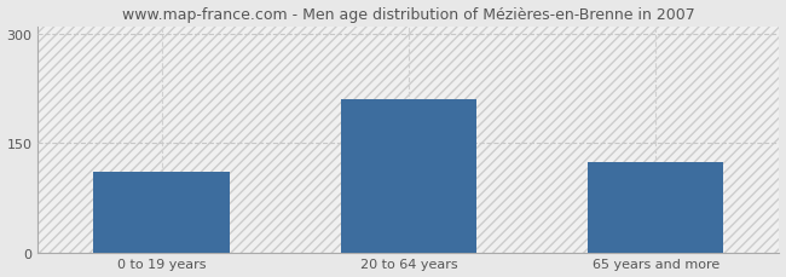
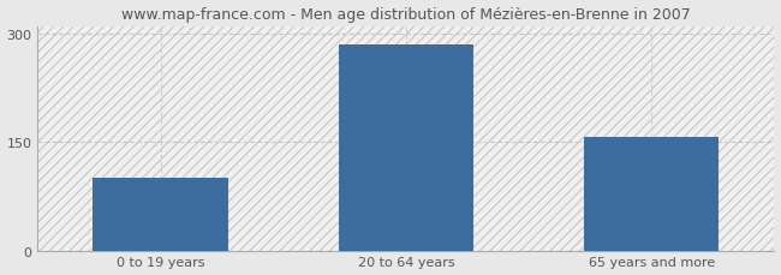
0 to 19 years: 110 -> 100
20 to 64 years: 210 -> 285
65 years and more: 124 -> 157
